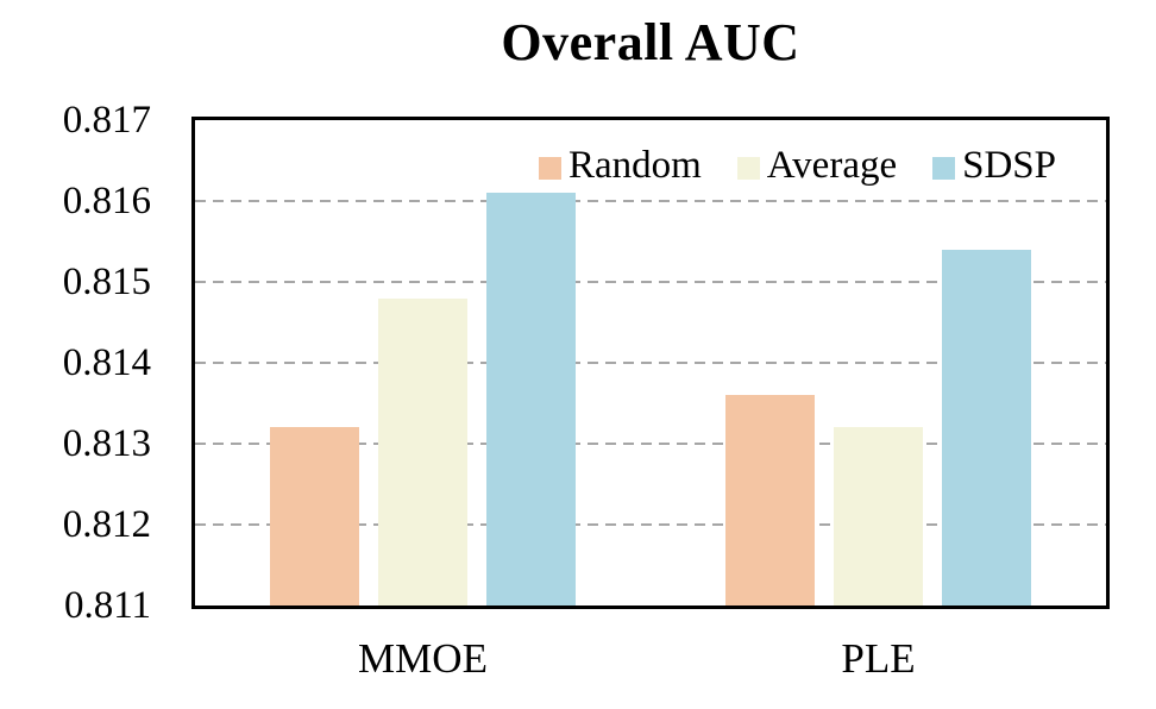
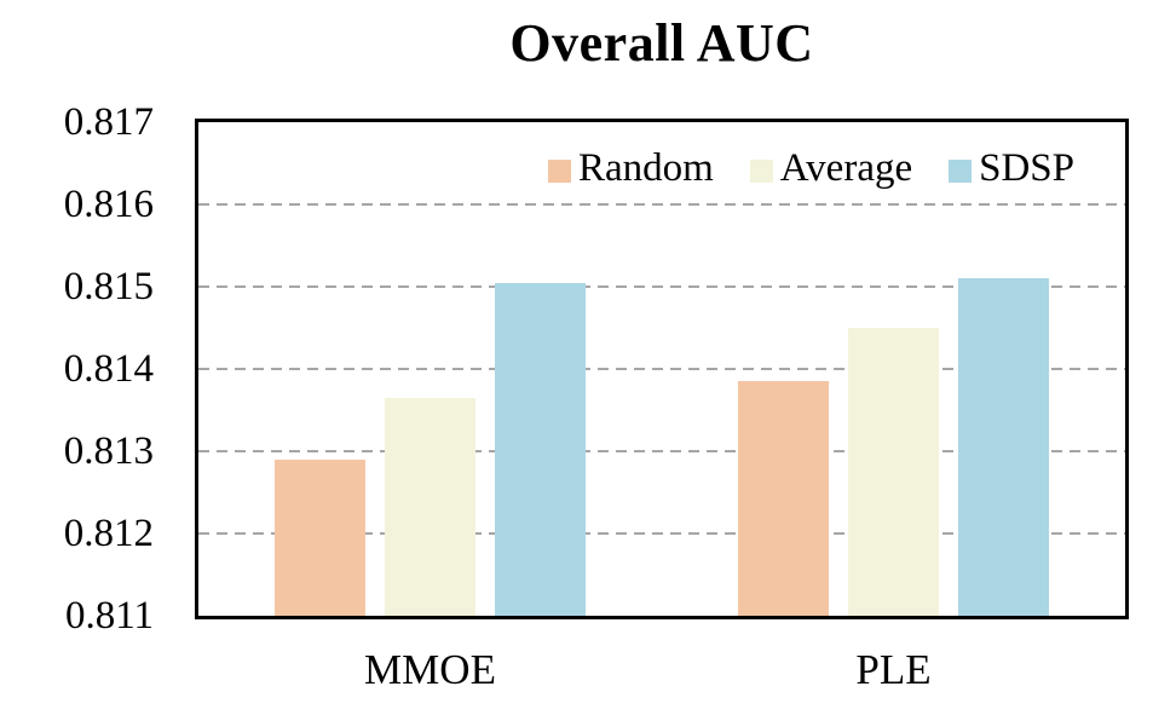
Random/MMOE: 0.8132 -> 0.8129
Average/MMOE: 0.8148 -> 0.8136
SDSP/MMOE: 0.8161 -> 0.8151
Random/PLE: 0.8136 -> 0.8138
Average/PLE: 0.8132 -> 0.8145
SDSP/PLE: 0.8154 -> 0.8151
